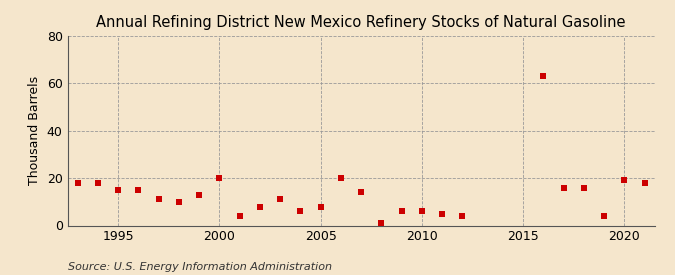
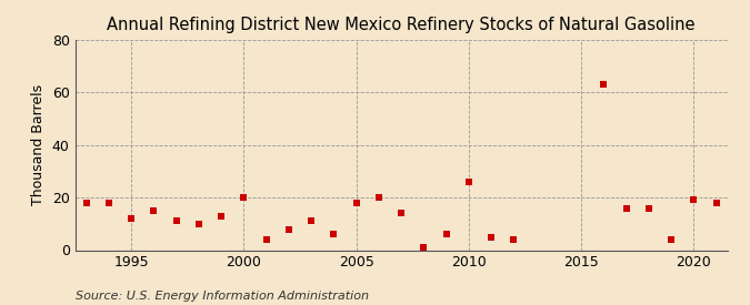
1995: 15 -> 12
2005: 8 -> 18
2010: 6 -> 26
